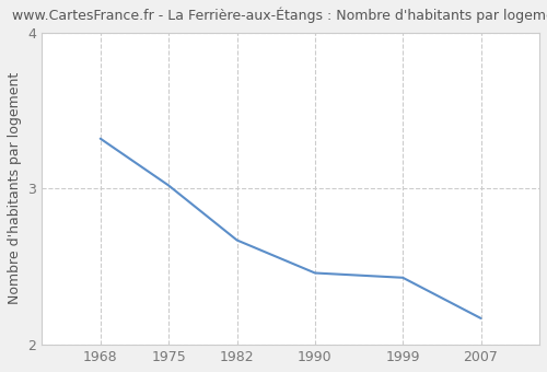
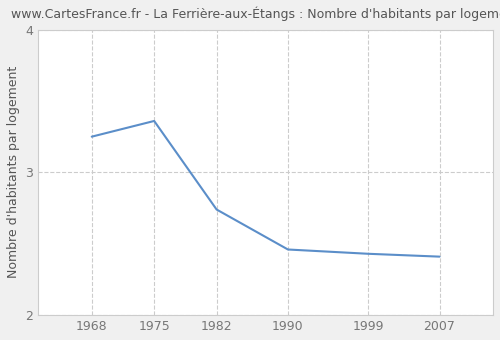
1968: 3.32 -> 3.25
1975: 3.02 -> 3.36
1982: 2.67 -> 2.74
2007: 2.17 -> 2.41
